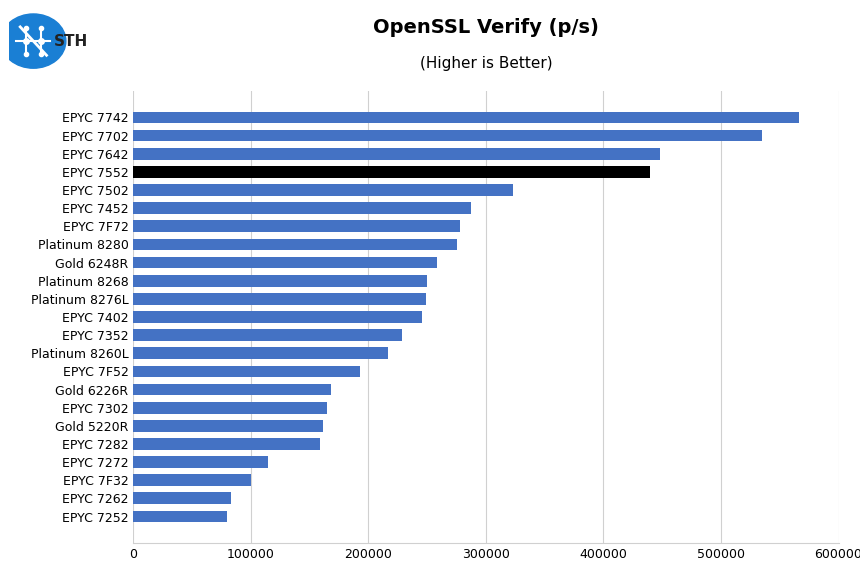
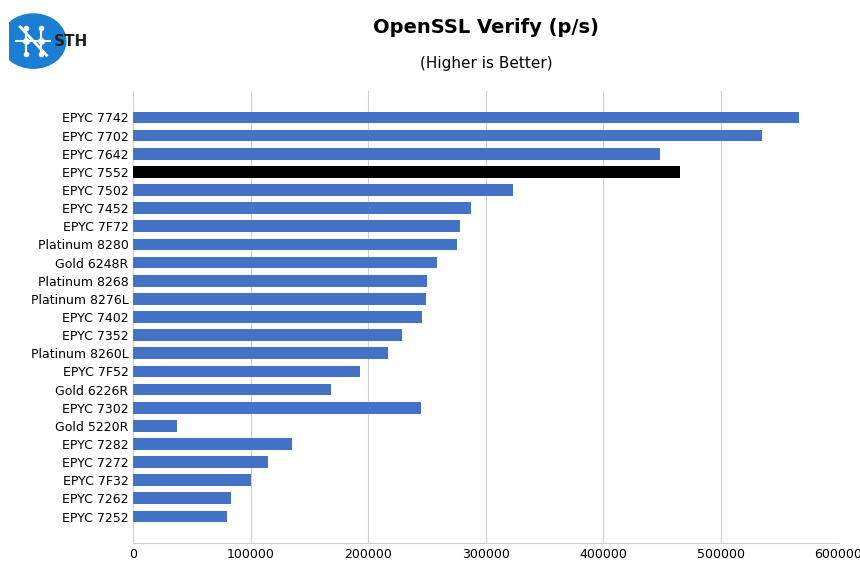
EPYC 7552: 440000 -> 465000
EPYC 7302: 165000 -> 245000
Gold 5220R: 161000 -> 37000
EPYC 7282: 159000 -> 135000
